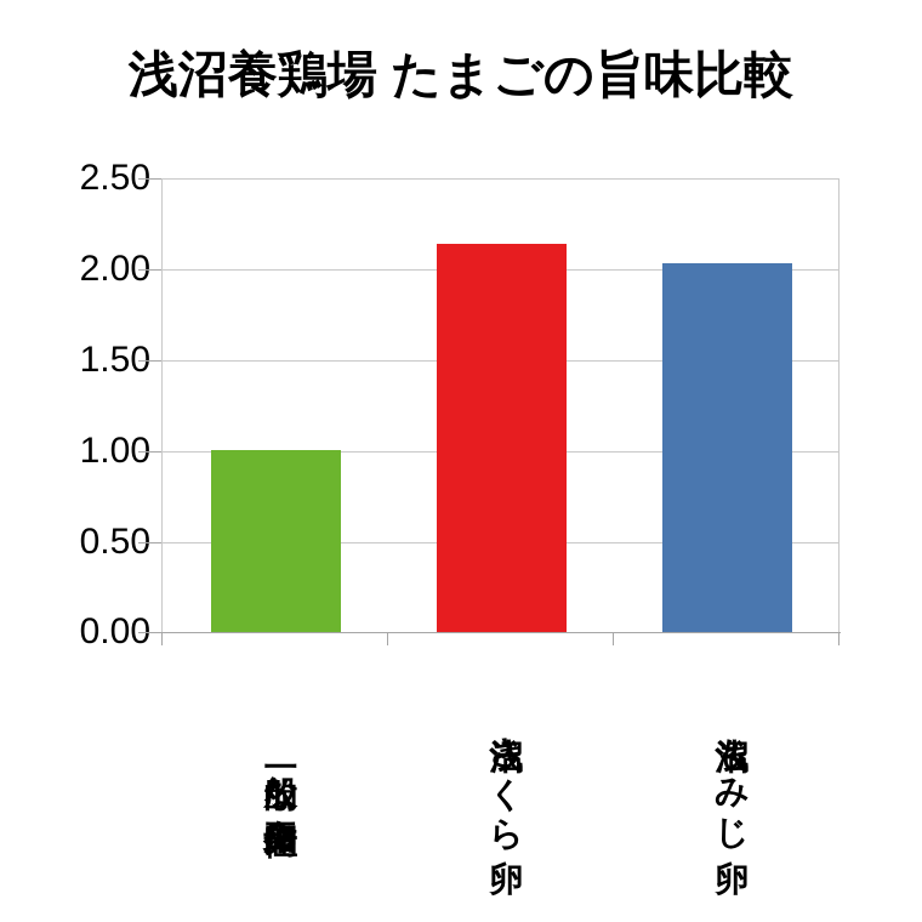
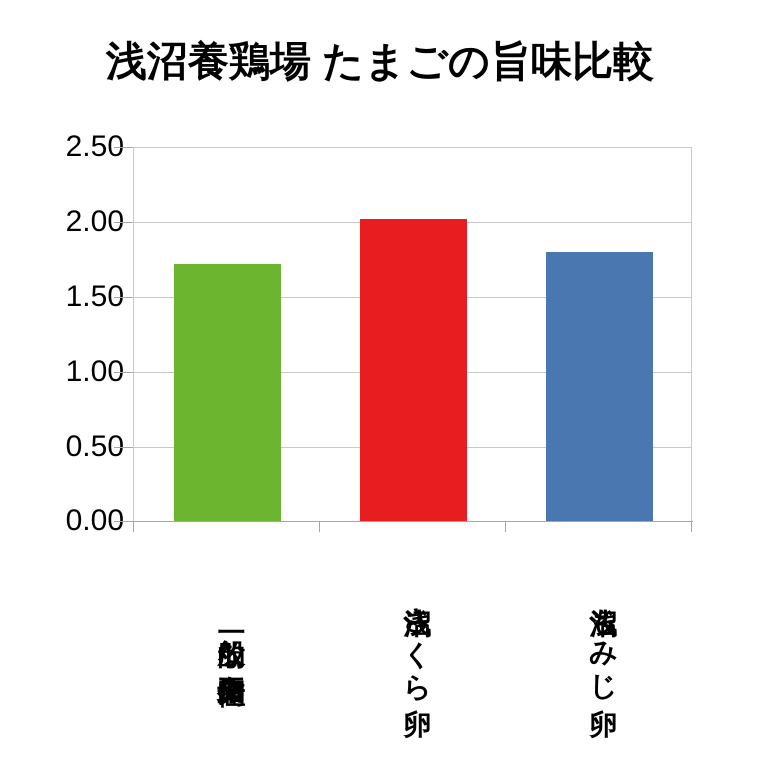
一般的な白卵平均値: 1.00 -> 1.72
浅沼さくら卵: 2.14 -> 2.02
浅沼もみじ卵: 2.03 -> 1.80
